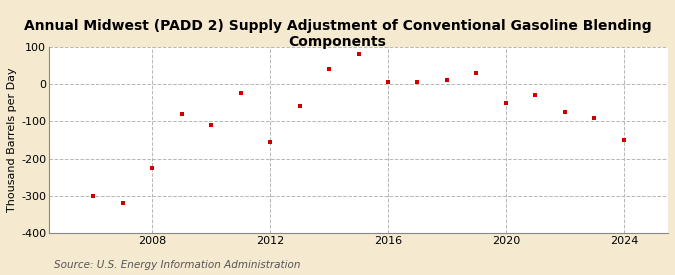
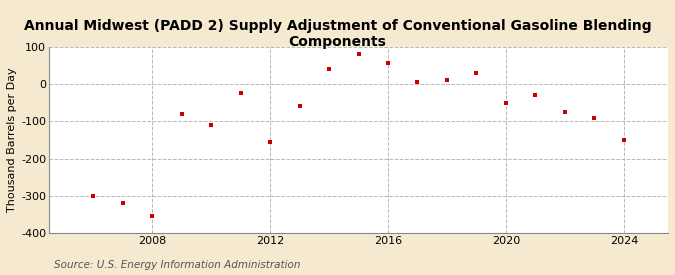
2008: -225 -> -355
2016: 5 -> 55
